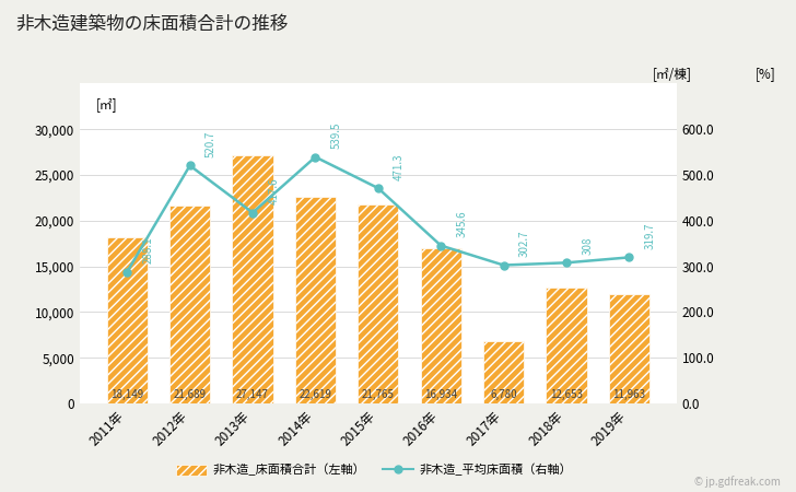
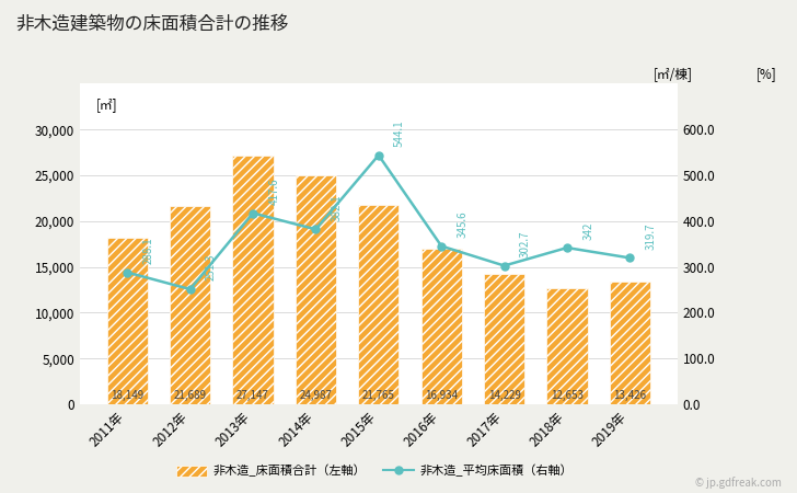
非木造_平均床面積（右軸）/2012年: 520.7 -> 251.3
非木造_床面積合計（左軸）/2014年: 22,619 -> 24,987
非木造_平均床面積（右軸）/2014年: 539.5 -> 382.1
非木造_平均床面積（右軸）/2015年: 471.3 -> 544.1
非木造_床面積合計（左軸）/2017年: 6,780 -> 14,229
非木造_平均床面積（右軸）/2018年: 308 -> 342
非木造_床面積合計（左軸）/2019年: 11,963 -> 13,426
